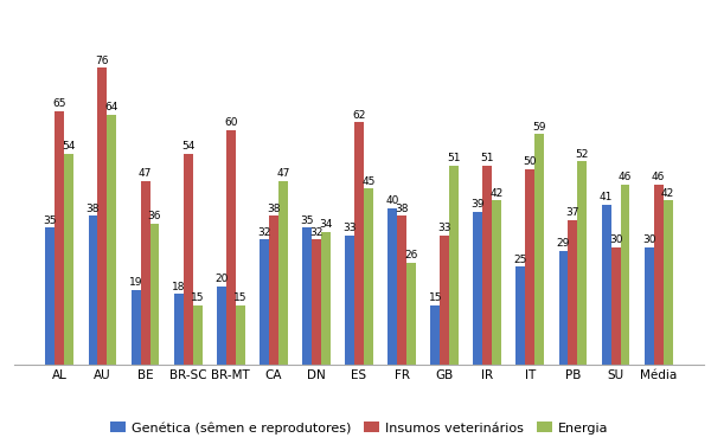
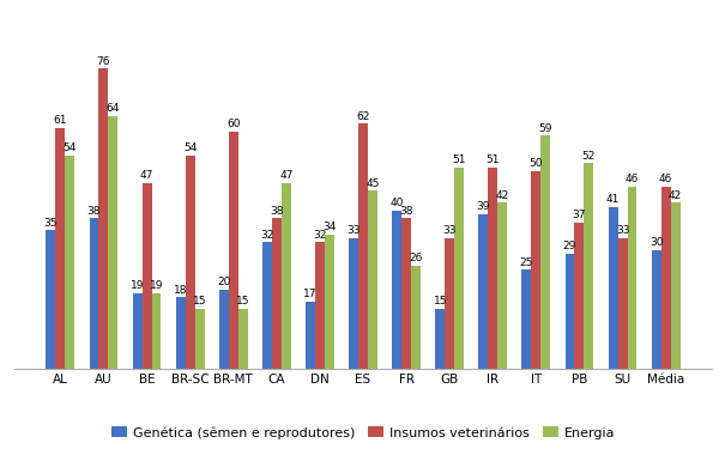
Insumos veterinários/AL: 65 -> 61
Energia/BE: 36 -> 19
Genética (sêmen e reprodutores)/DN: 35 -> 17
Insumos veterinários/SU: 30 -> 33
